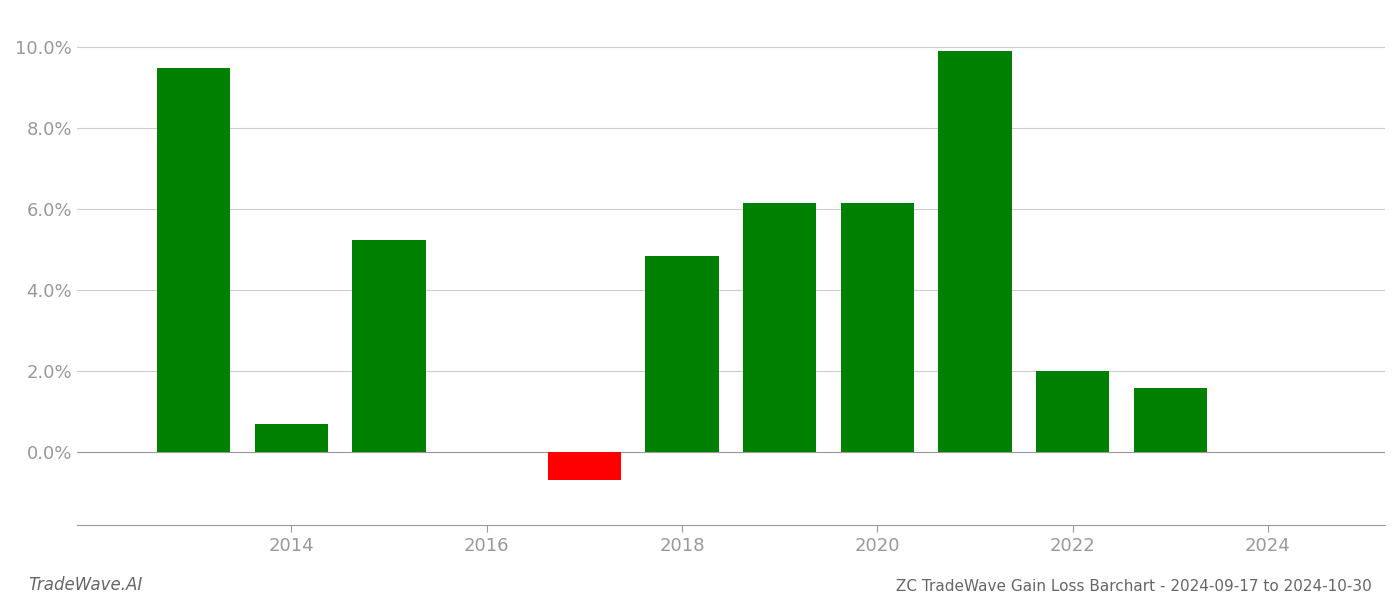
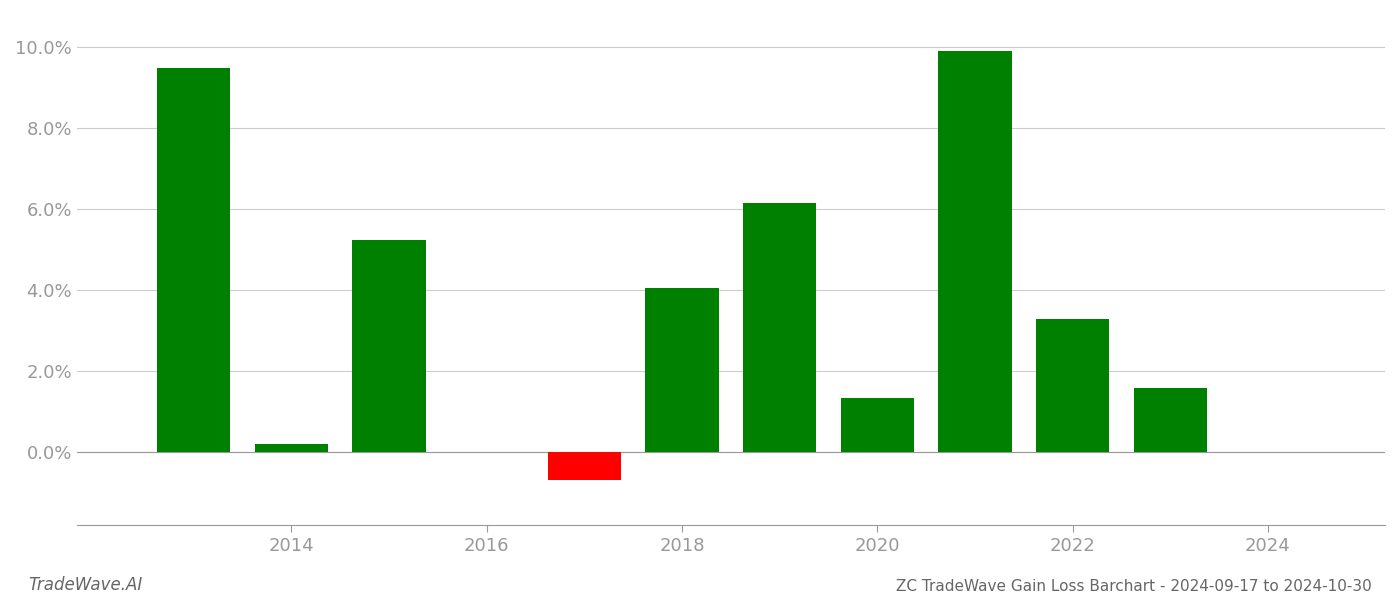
2014: 0.70% -> 0.20%
2018: 4.85% -> 4.05%
2020: 6.15% -> 1.35%
2022: 2.00% -> 3.30%
